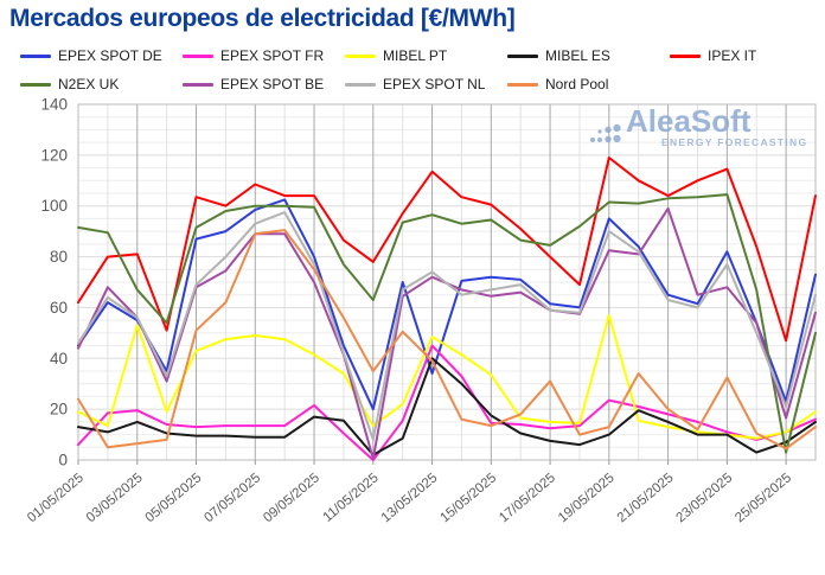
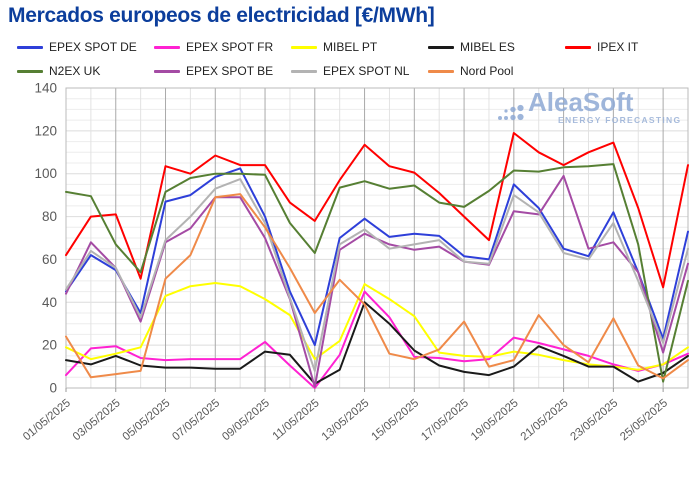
MIBEL PT/03/05/2025: 53 -> 16
EPEX SPOT DE/13/05/2025: 34 -> 79
MIBEL PT/19/05/2025: 57 -> 17
